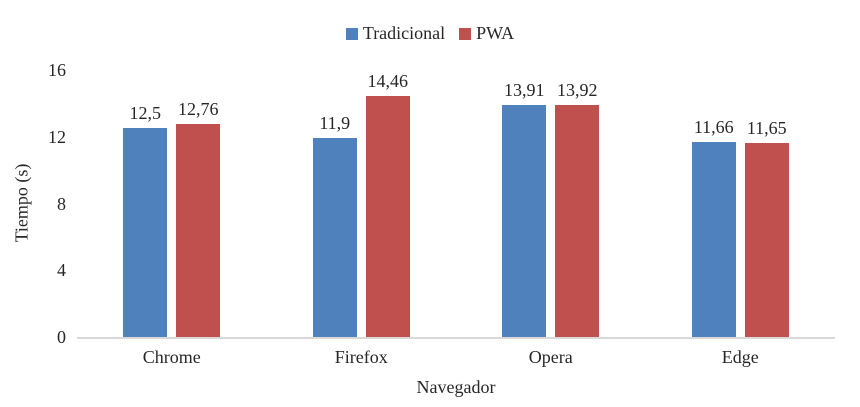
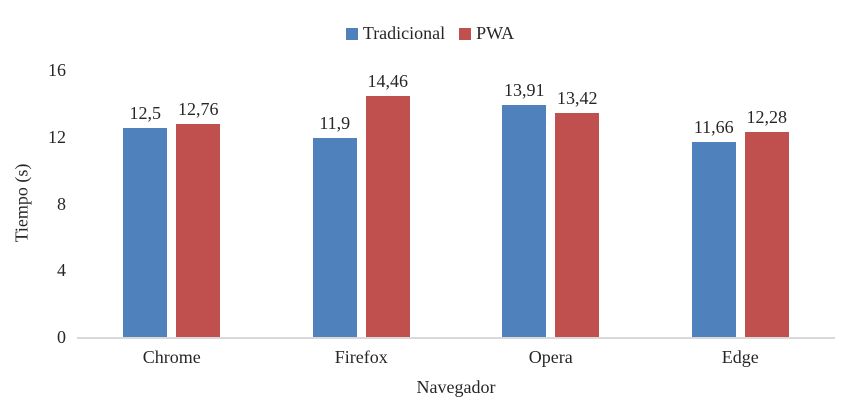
PWA/Opera: 13,92 -> 13,42
PWA/Edge: 11,65 -> 12,28
